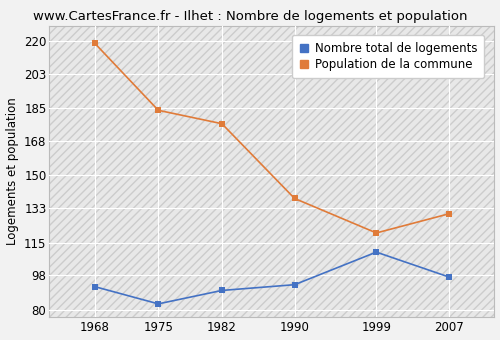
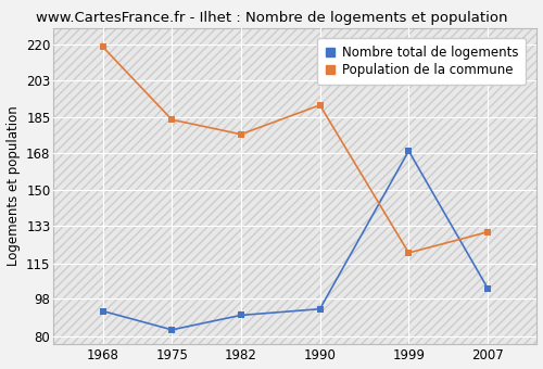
Population de la commune/1990: 138 -> 191
Nombre total de logements/1999: 110 -> 169
Nombre total de logements/2007: 97 -> 103
